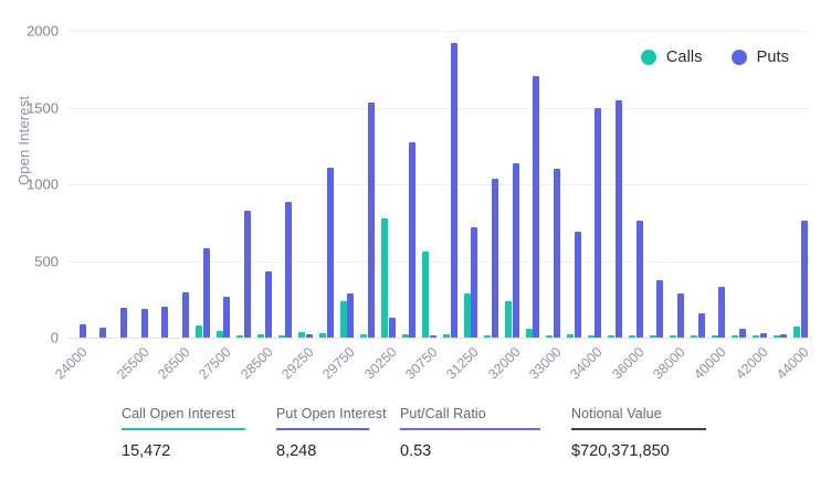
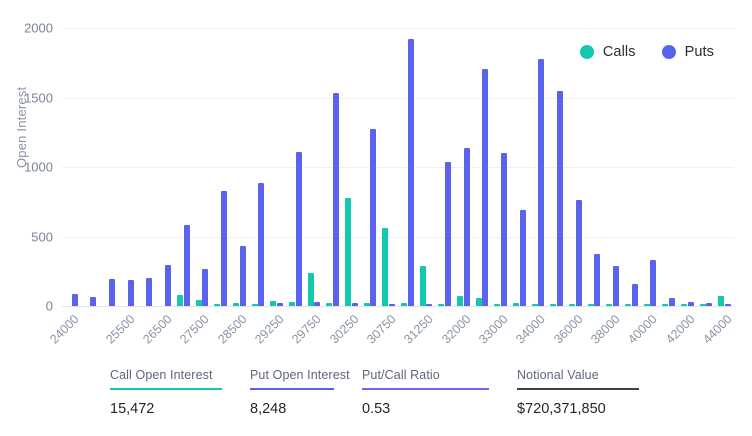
Puts/29750: 290 -> 30
Puts/30250: 130 -> 20
Puts/31250: 720 -> 10
Calls/32000: 240 -> 80
Puts/34000: 1500 -> 1780
Puts/44000: 760 -> 10
